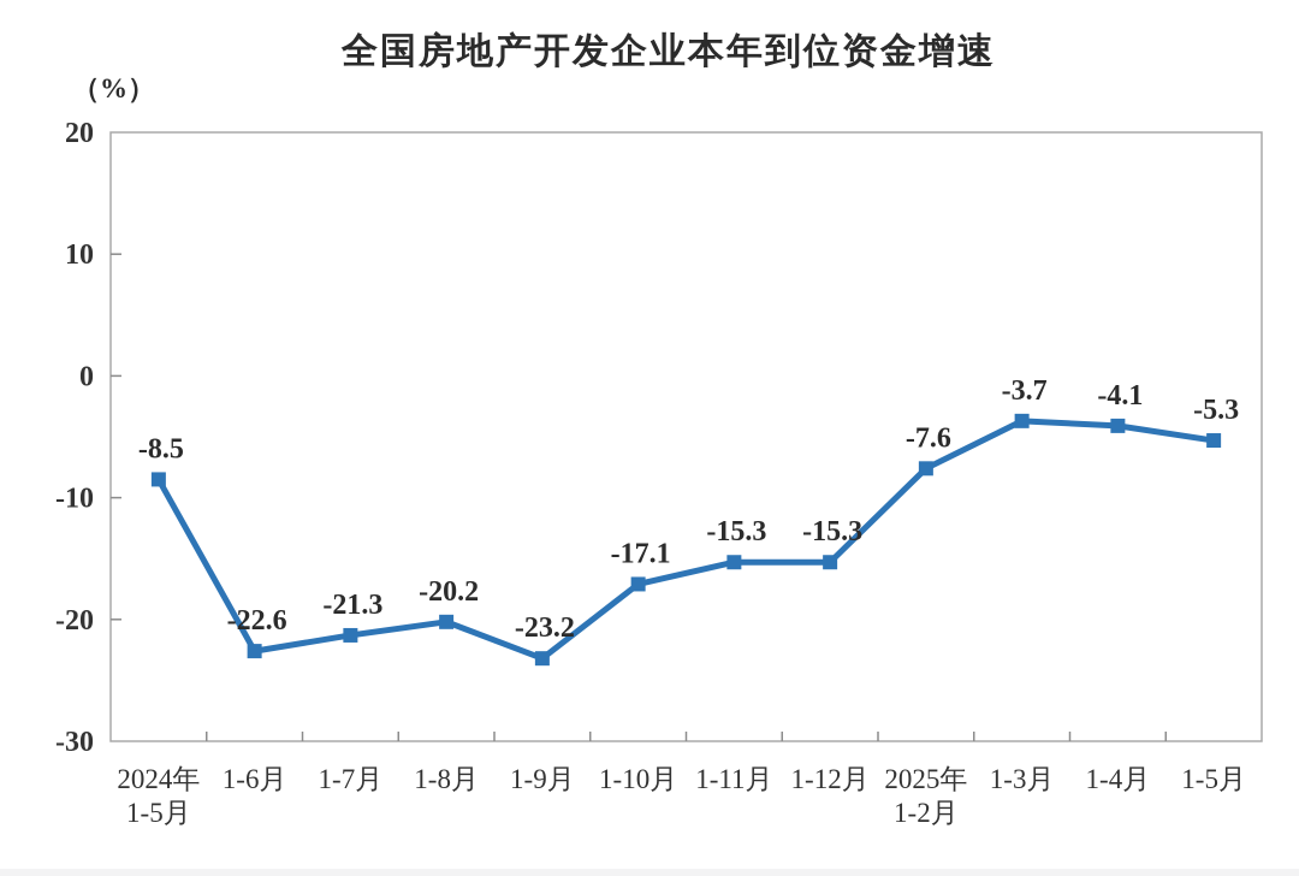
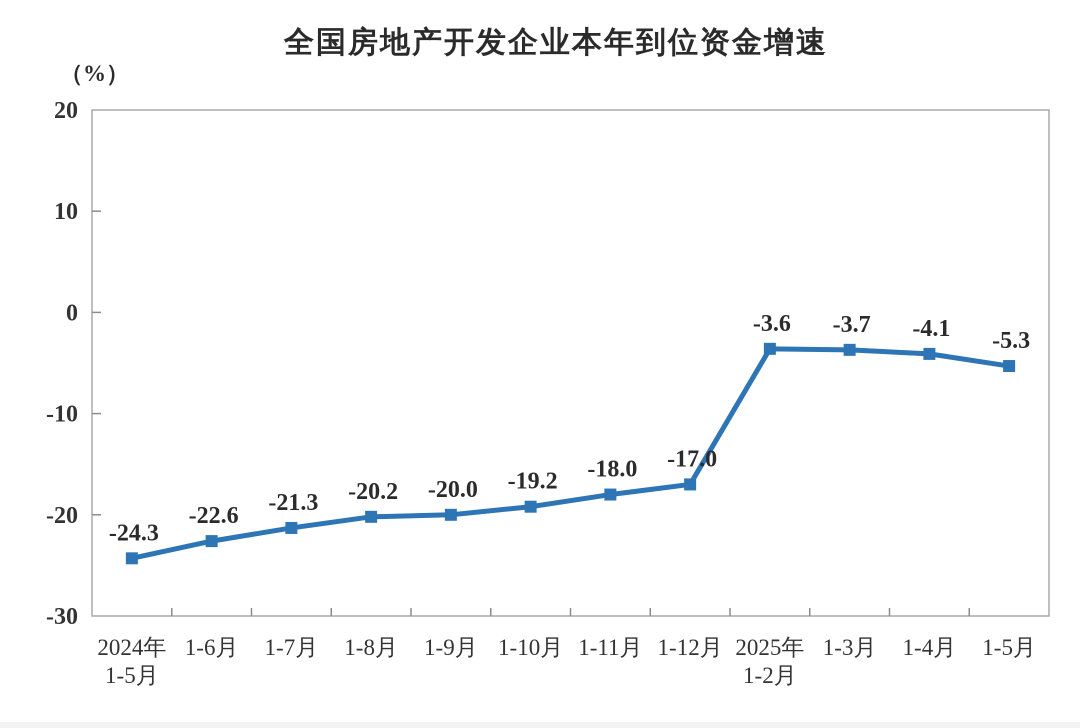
2024年 1-5月: -8.5 -> -24.3
1-9月: -23.2 -> -20.0
1-10月: -17.1 -> -19.2
1-11月: -15.3 -> -18.0
1-12月: -15.3 -> -17.0
2025年 1-2月: -7.6 -> -3.6
